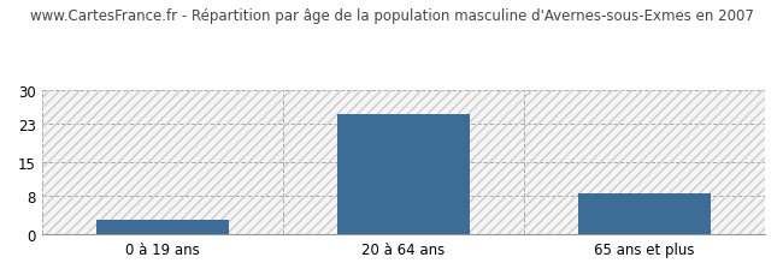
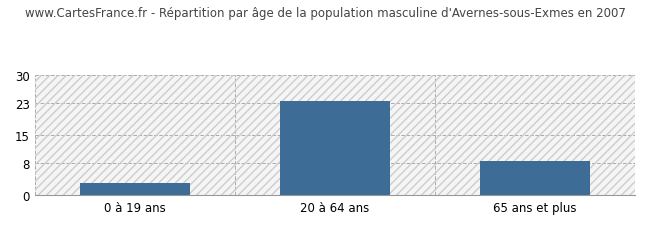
20 à 64 ans: 25.0 -> 23.5
